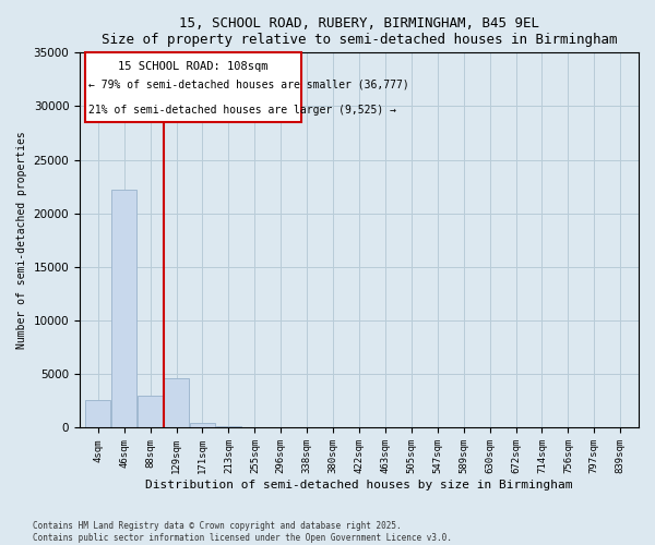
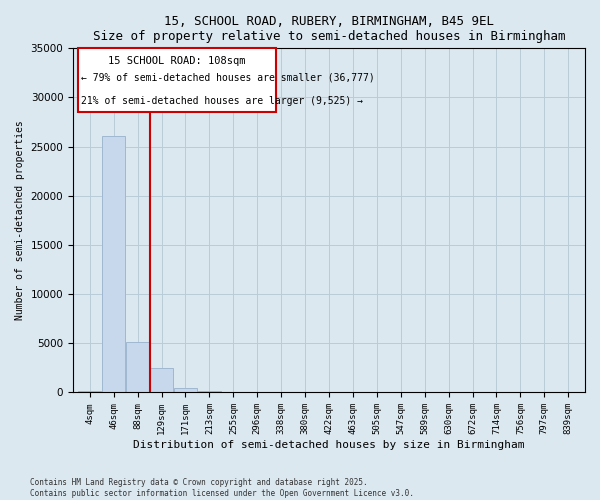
4sqm: 2600 -> 200
46sqm: 22200 -> 26100
88sqm: 3000 -> 5100
129sqm: 4600 -> 2500
